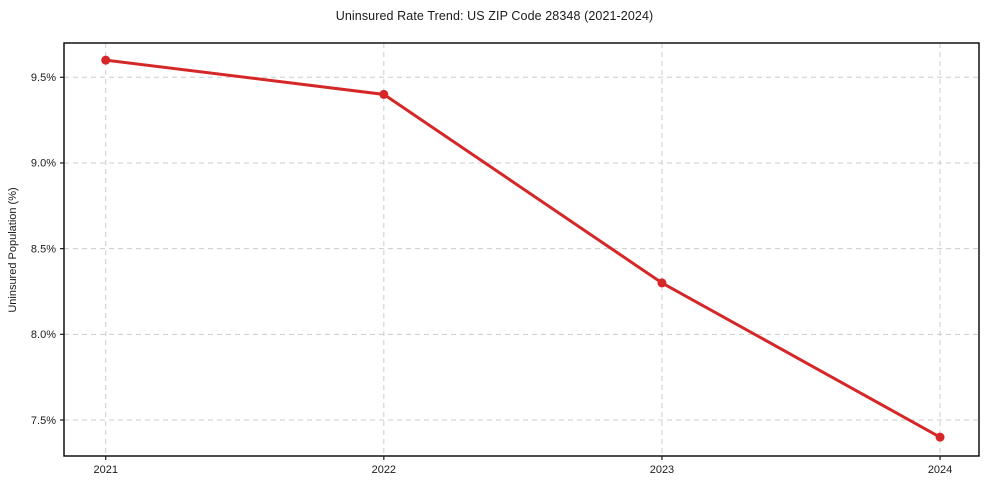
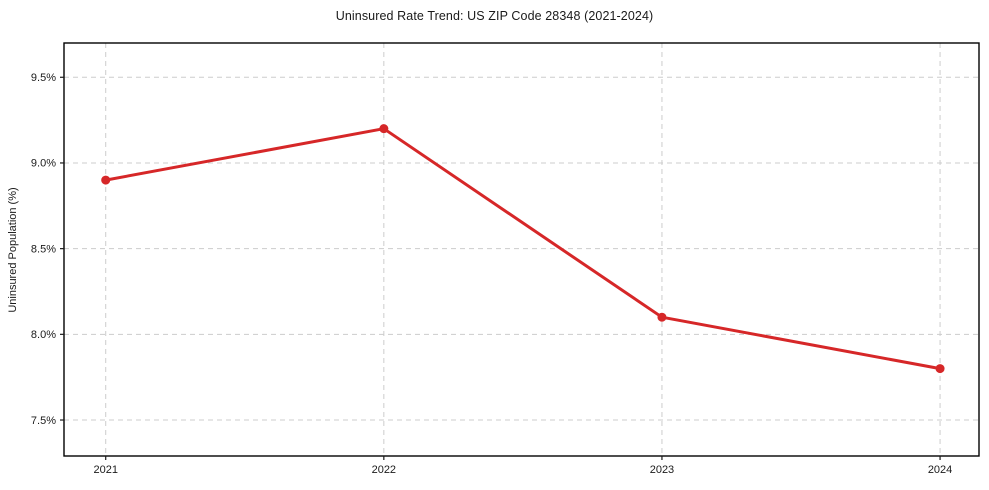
2021: 9.6% -> 8.9%
2022: 9.4% -> 9.2%
2023: 8.3% -> 8.1%
2024: 7.4% -> 7.8%
